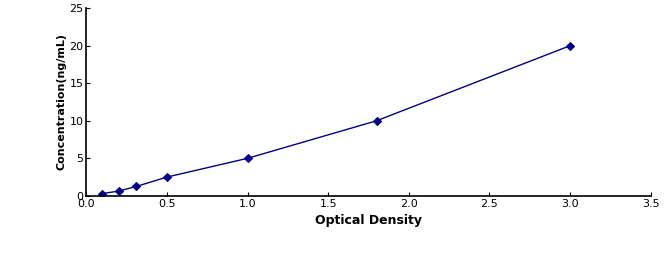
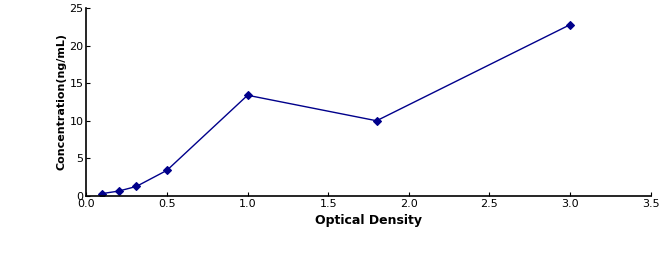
0.5: 2.5 -> 3.4
1.0: 5.0 -> 13.4
3.0: 20.0 -> 22.8
